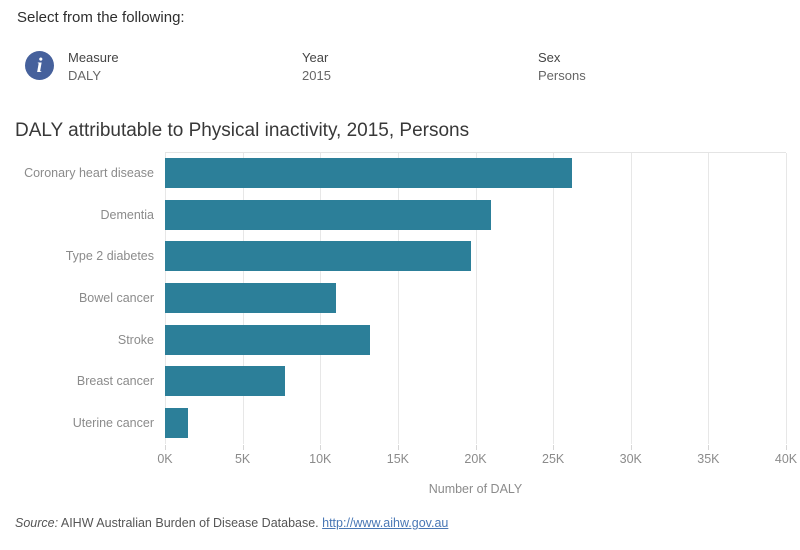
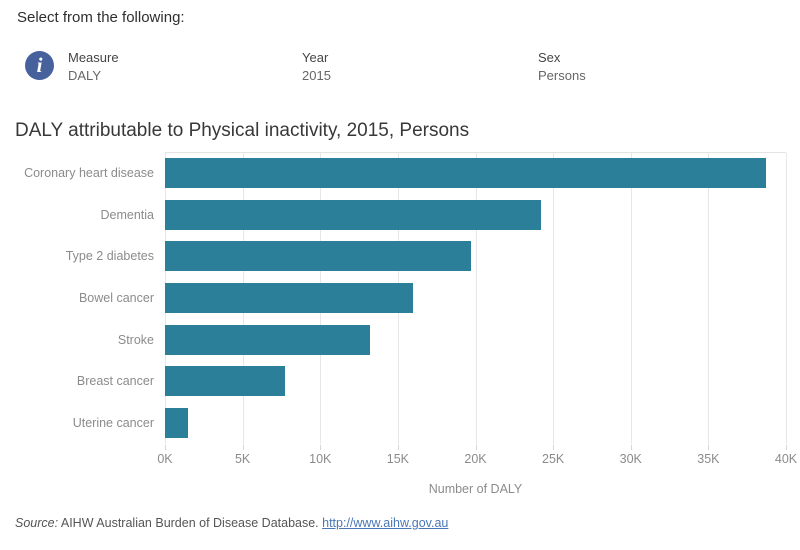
Coronary heart disease: 26.2K -> 38.7K
Dementia: 21.0K -> 24.2K
Bowel cancer: 11.0K -> 16.0K
